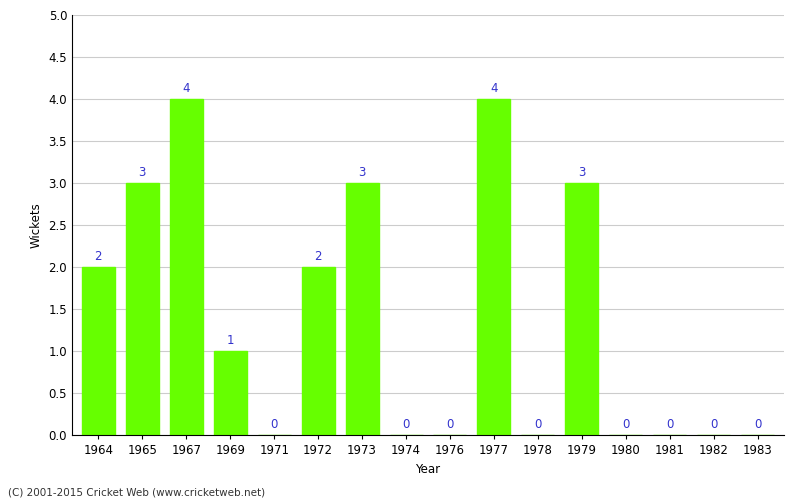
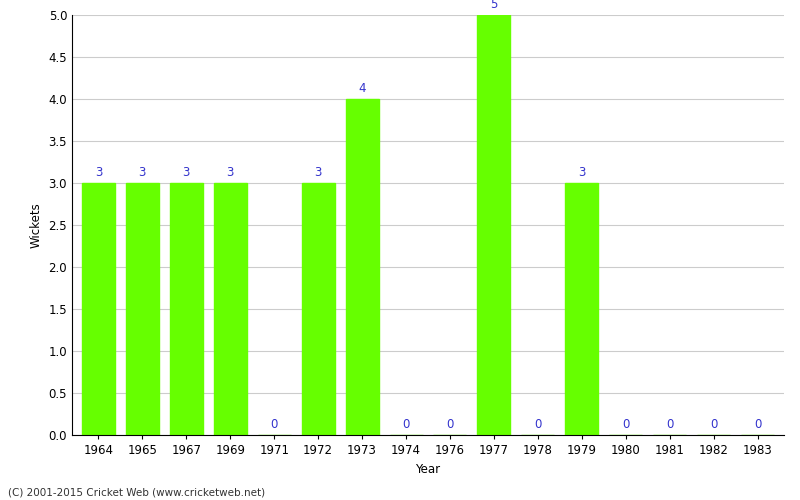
1964: 2 -> 3
1967: 4 -> 3
1969: 1 -> 3
1972: 2 -> 3
1973: 3 -> 4
1977: 4 -> 5
